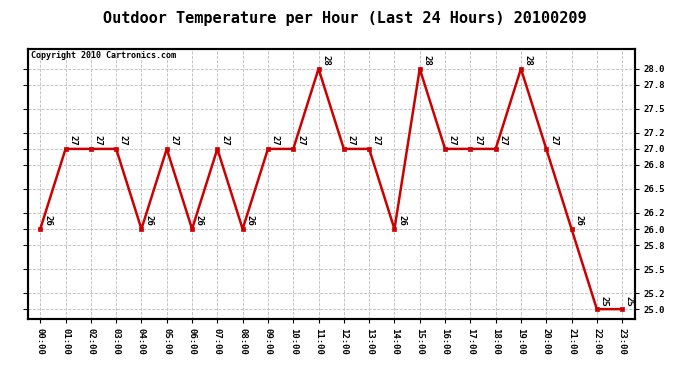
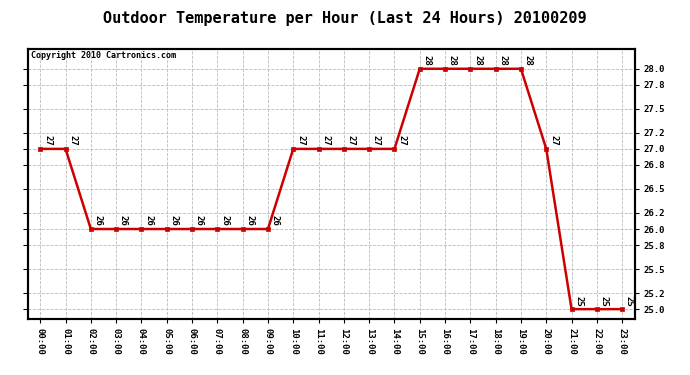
00:00: 26 -> 27
02:00: 27 -> 26
03:00: 27 -> 26
05:00: 27 -> 26
07:00: 27 -> 26
09:00: 27 -> 26
11:00: 28 -> 27
14:00: 26 -> 27
16:00: 27 -> 28
17:00: 27 -> 28
18:00: 27 -> 28
21:00: 26 -> 25
